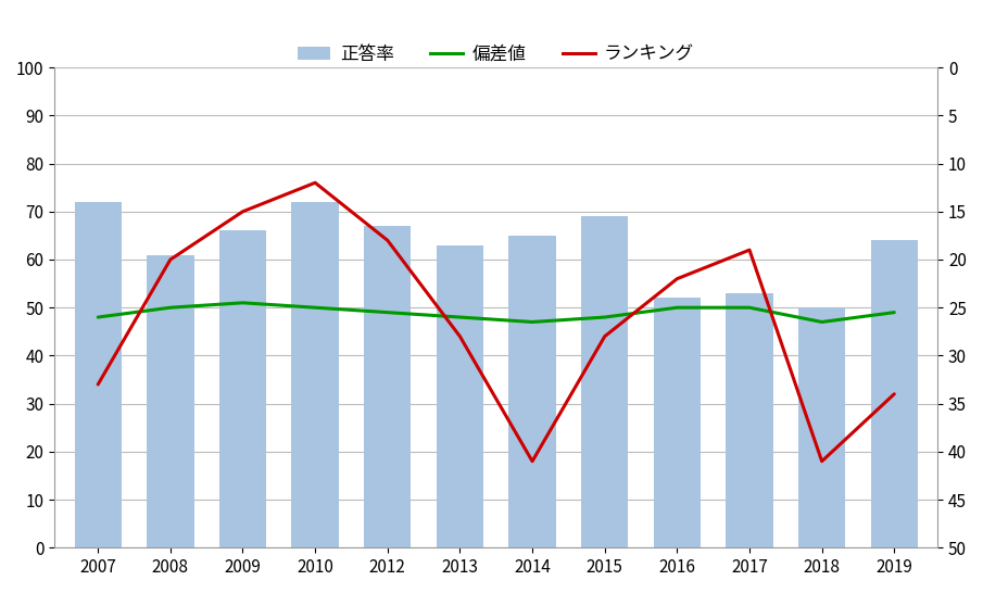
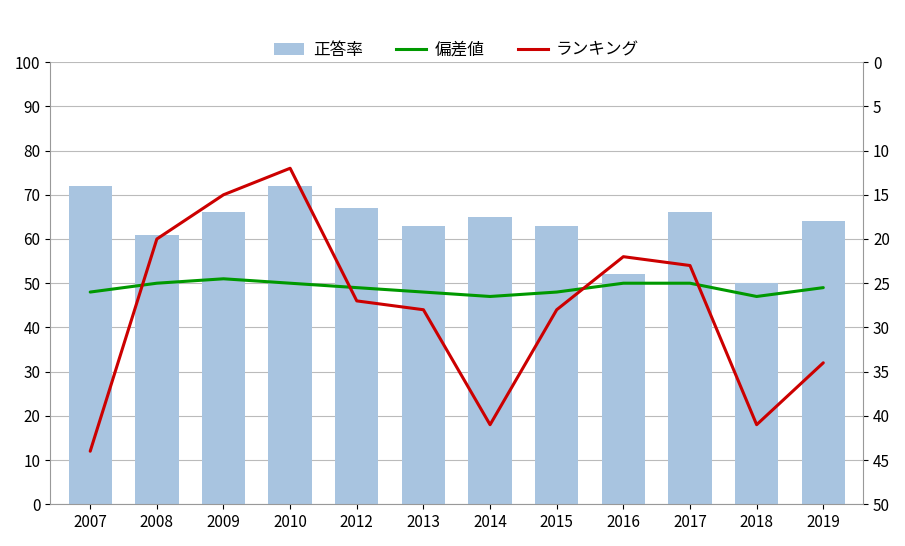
ランキング/2007: 33 -> 44
ランキング/2012: 18 -> 27
正答率/2015: 69 -> 63
正答率/2017: 53 -> 66
ランキング/2017: 19 -> 23
